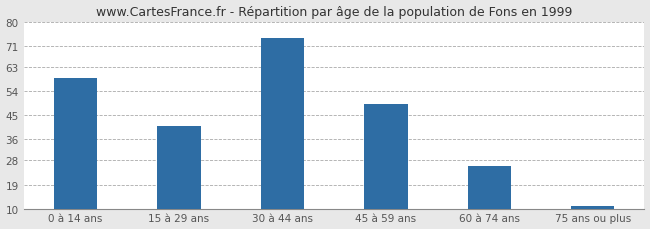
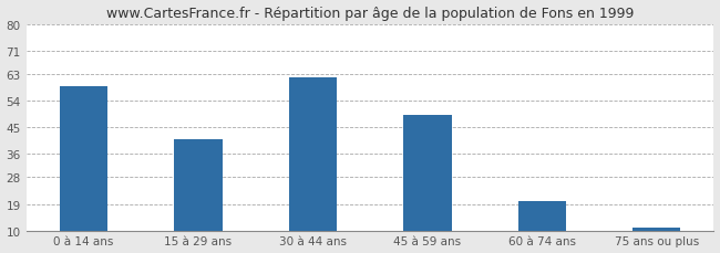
30 à 44 ans: 74 -> 62
60 à 74 ans: 26 -> 20
